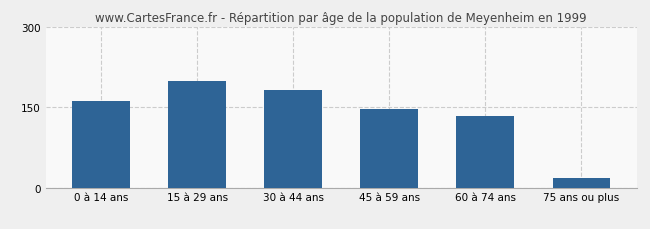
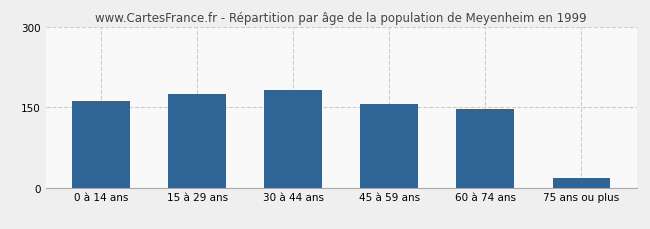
15 à 29 ans: 198 -> 174
45 à 59 ans: 146 -> 156
60 à 74 ans: 134 -> 146
